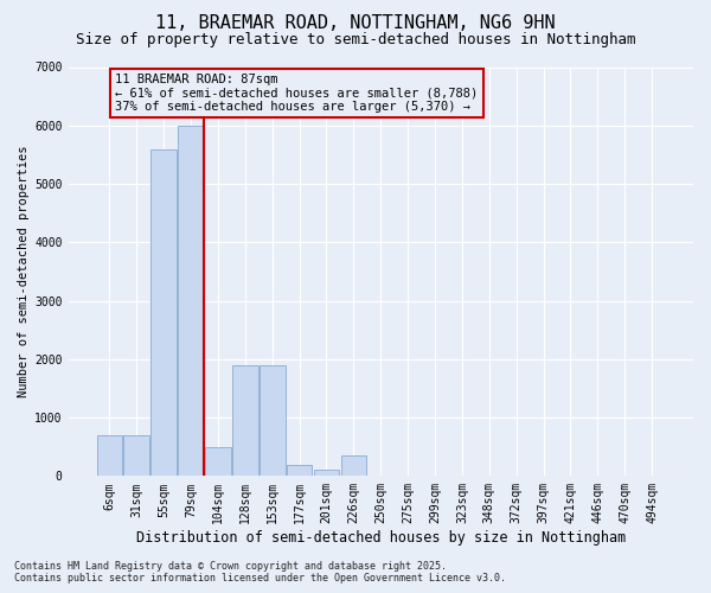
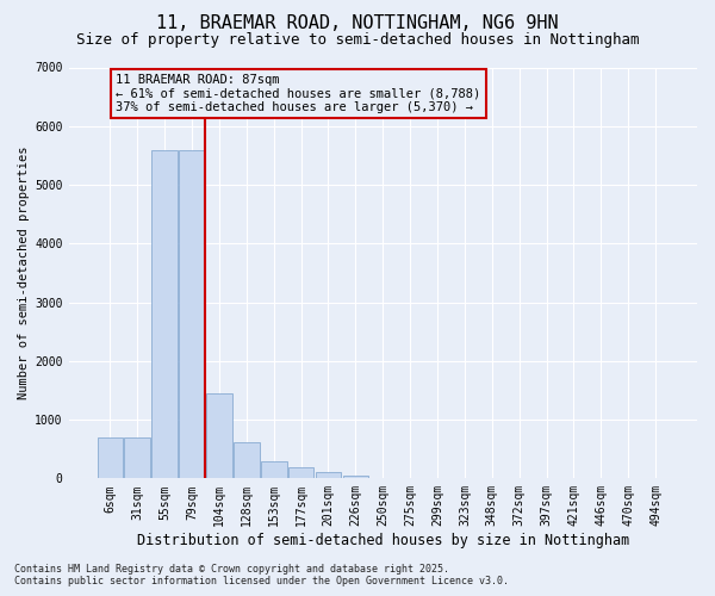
79sqm: 6000 -> 5580
104sqm: 500 -> 1450
128sqm: 1900 -> 620
153sqm: 1900 -> 300
226sqm: 350 -> 50
